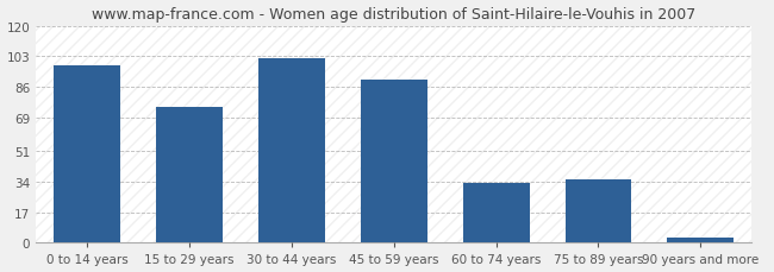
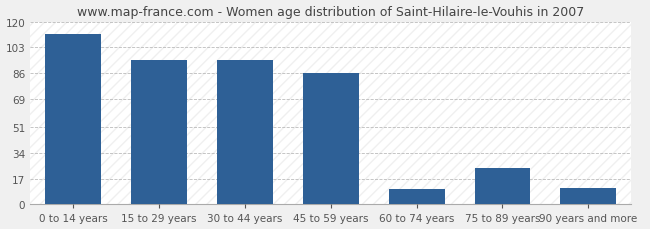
0 to 14 years: 98 -> 112
15 to 29 years: 75 -> 95
30 to 44 years: 102 -> 95
45 to 59 years: 90 -> 86
60 to 74 years: 33 -> 10
75 to 89 years: 35 -> 24
90 years and more: 3 -> 11
